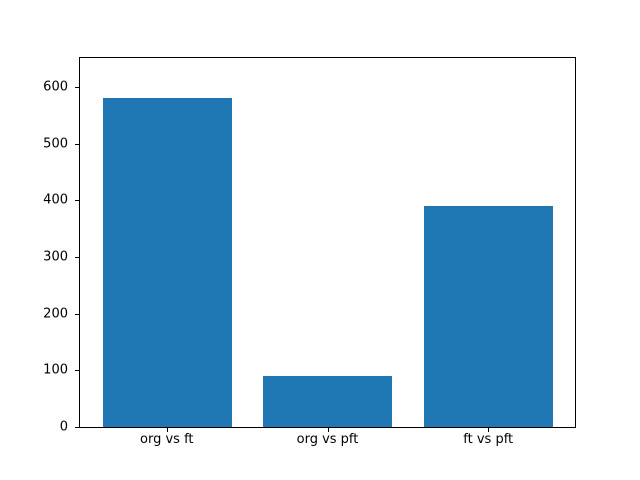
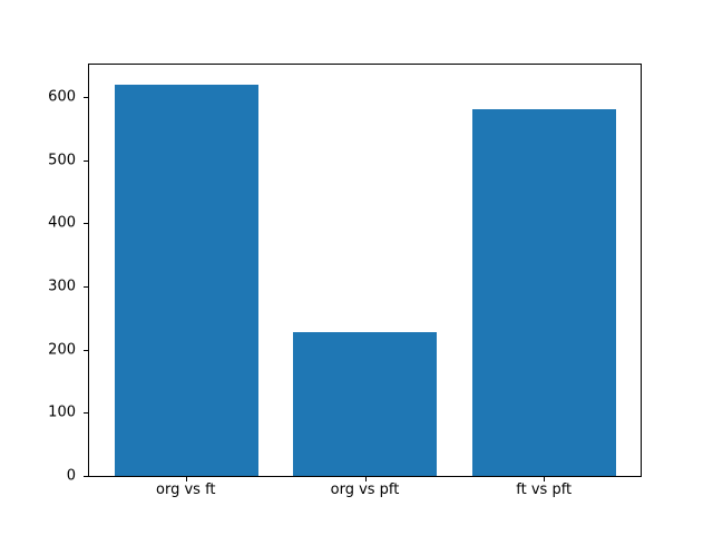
org vs ft: 580 -> 620
org vs pft: 90 -> 230
ft vs pft: 390 -> 580
